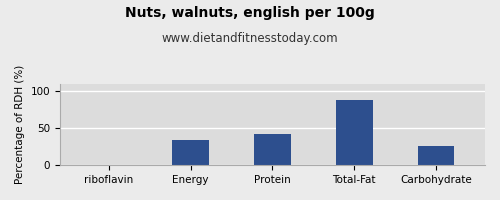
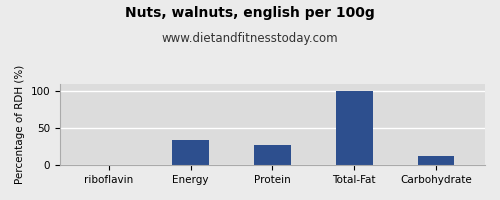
Protein: 42 -> 27
Total-Fat: 88 -> 100
Carbohydrate: 26 -> 12
